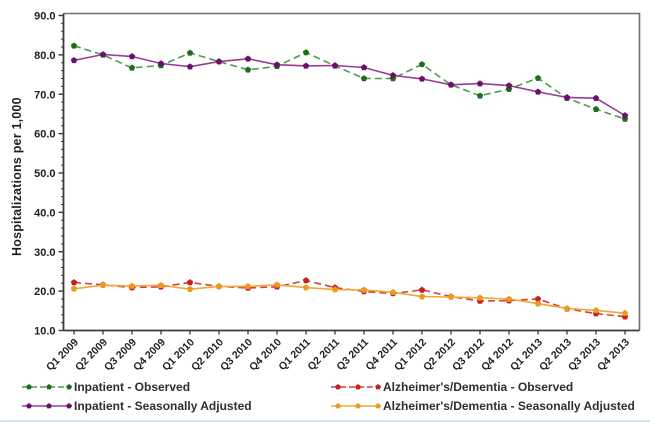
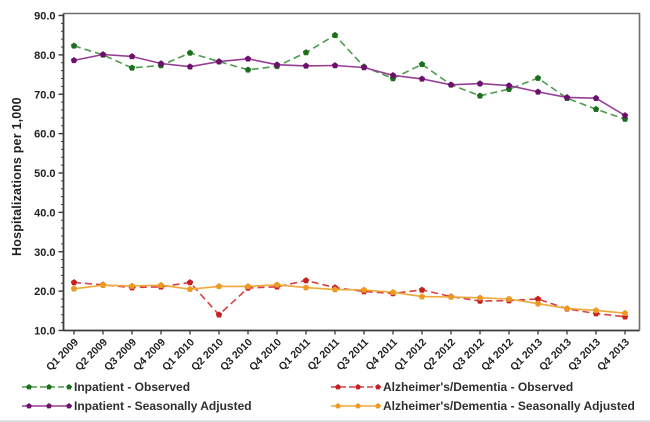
Alzheimer's/Dementia - Observed/Q2 2010: 21 -> 14
Inpatient - Observed/Q2 2011: 77 -> 85
Inpatient - Observed/Q3 2011: 74 -> 77
